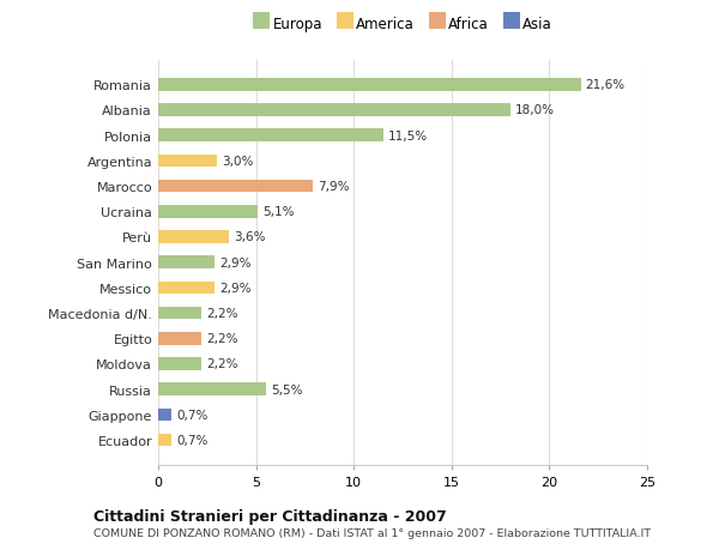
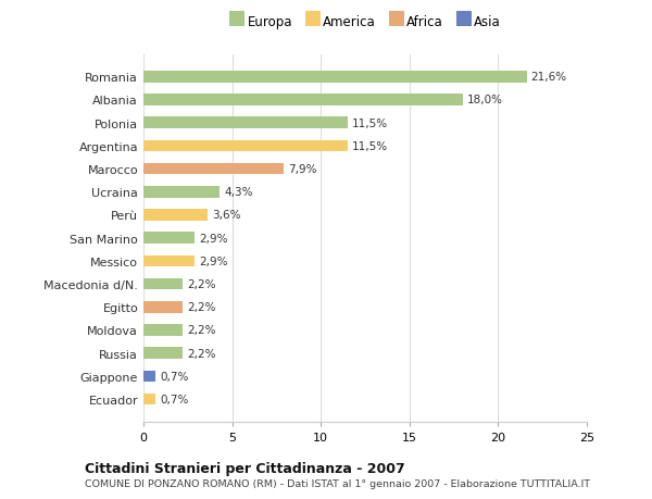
Argentina: 3,0% -> 11,5%
Ucraina: 5,1% -> 4,3%
Russia: 5,5% -> 2,2%
